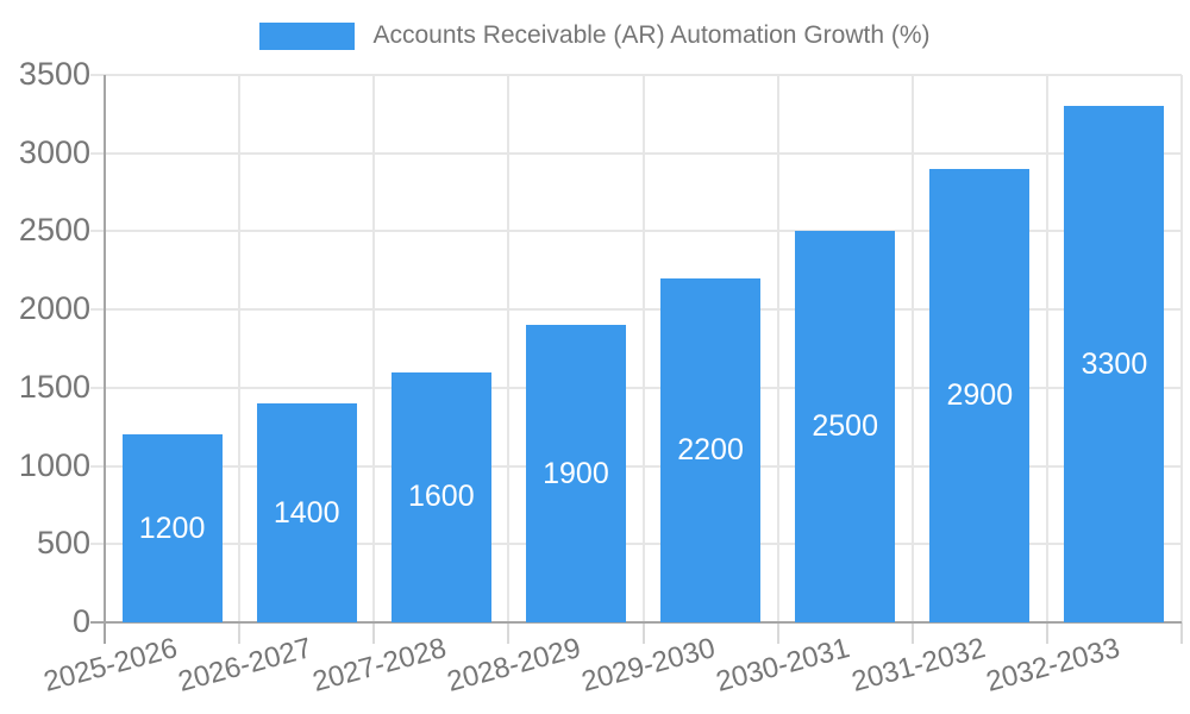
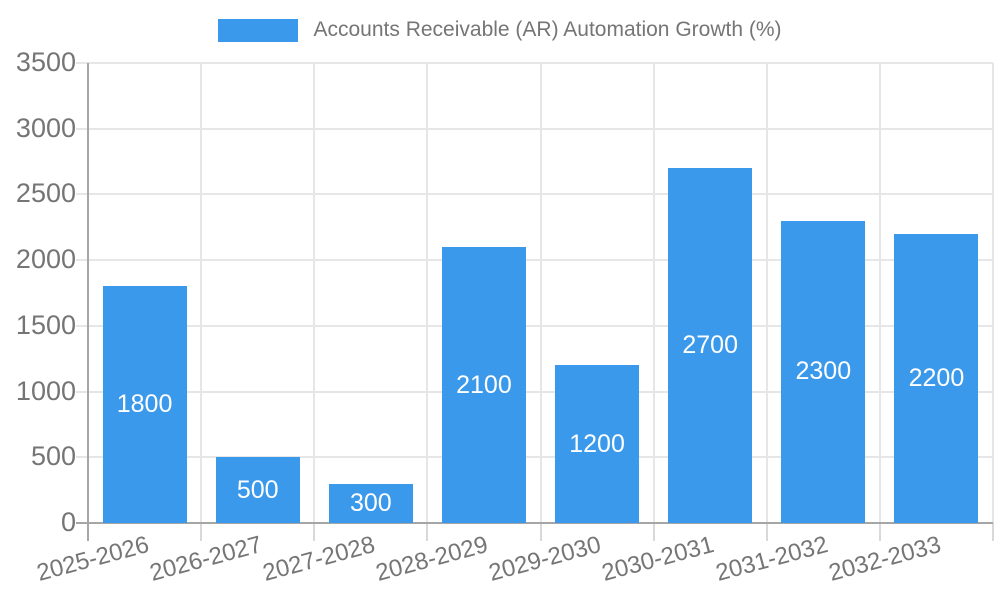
2025-2026: 1200 -> 1800
2026-2027: 1400 -> 500
2027-2028: 1600 -> 300
2028-2029: 1900 -> 2100
2029-2030: 2200 -> 1200
2030-2031: 2500 -> 2700
2031-2032: 2900 -> 2300
2032-2033: 3300 -> 2200
